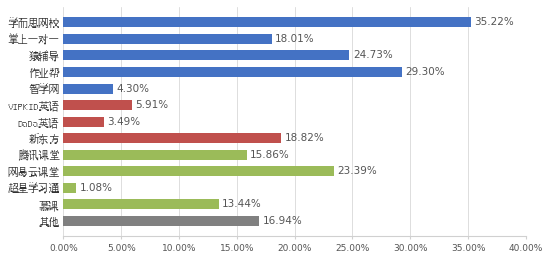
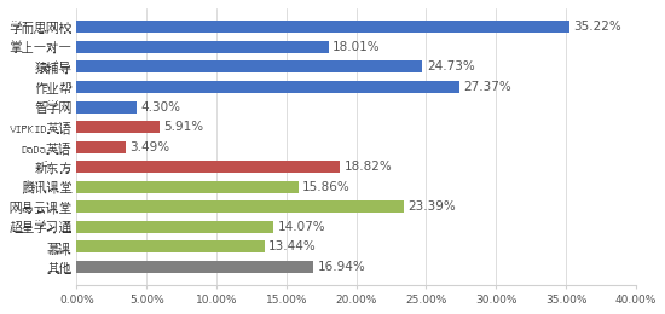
作业帮: 29.30% -> 27.37%
超星学习通: 1.08% -> 14.07%
